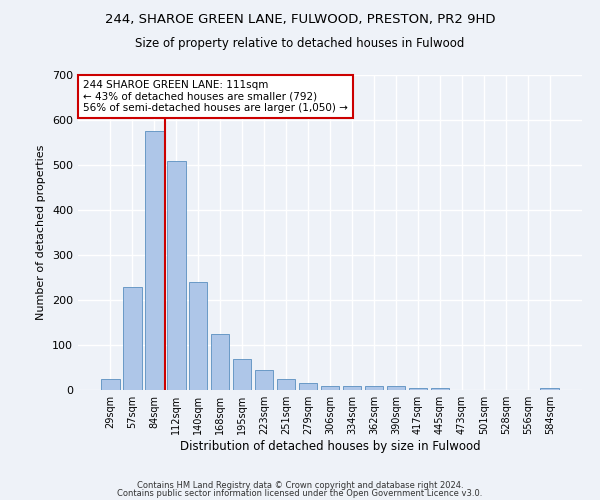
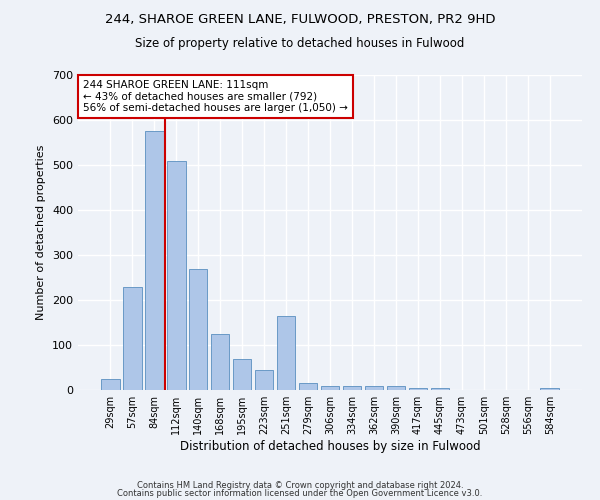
140sqm: 240 -> 270
251sqm: 25 -> 165
